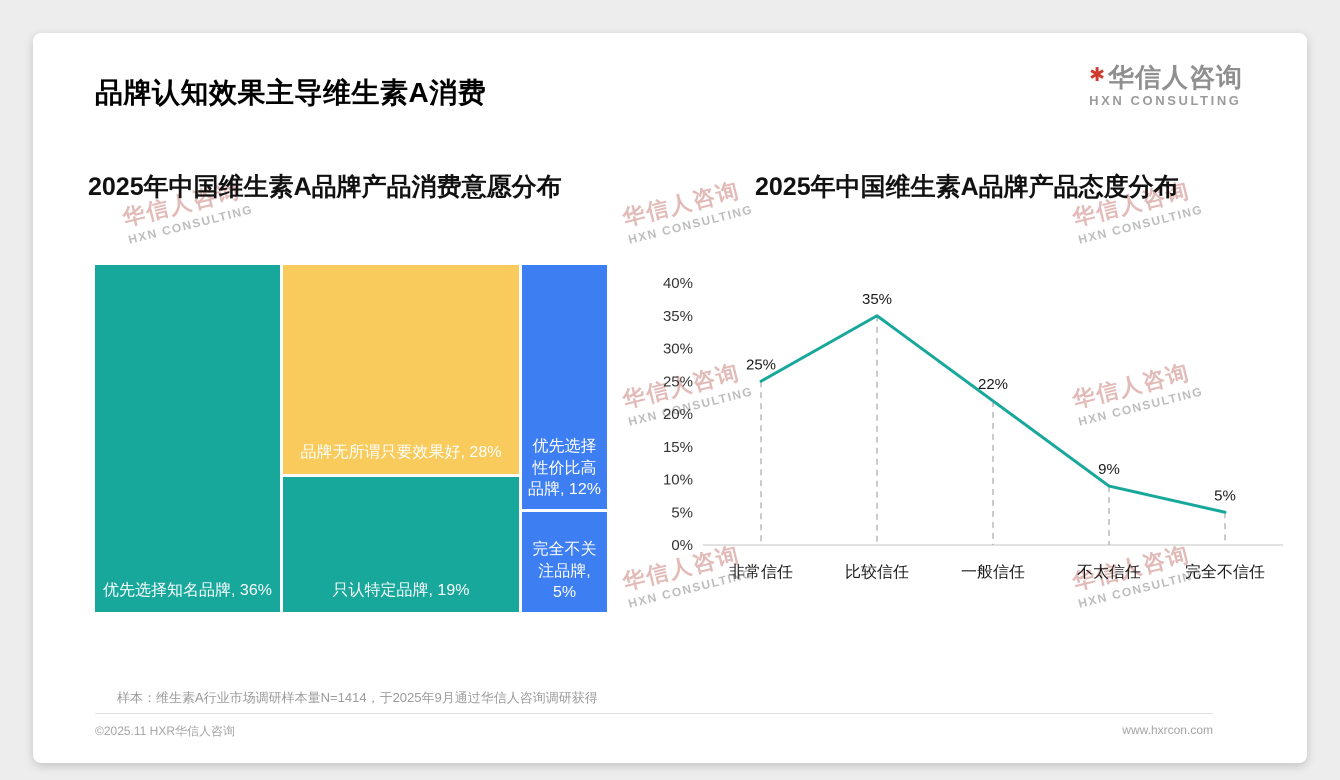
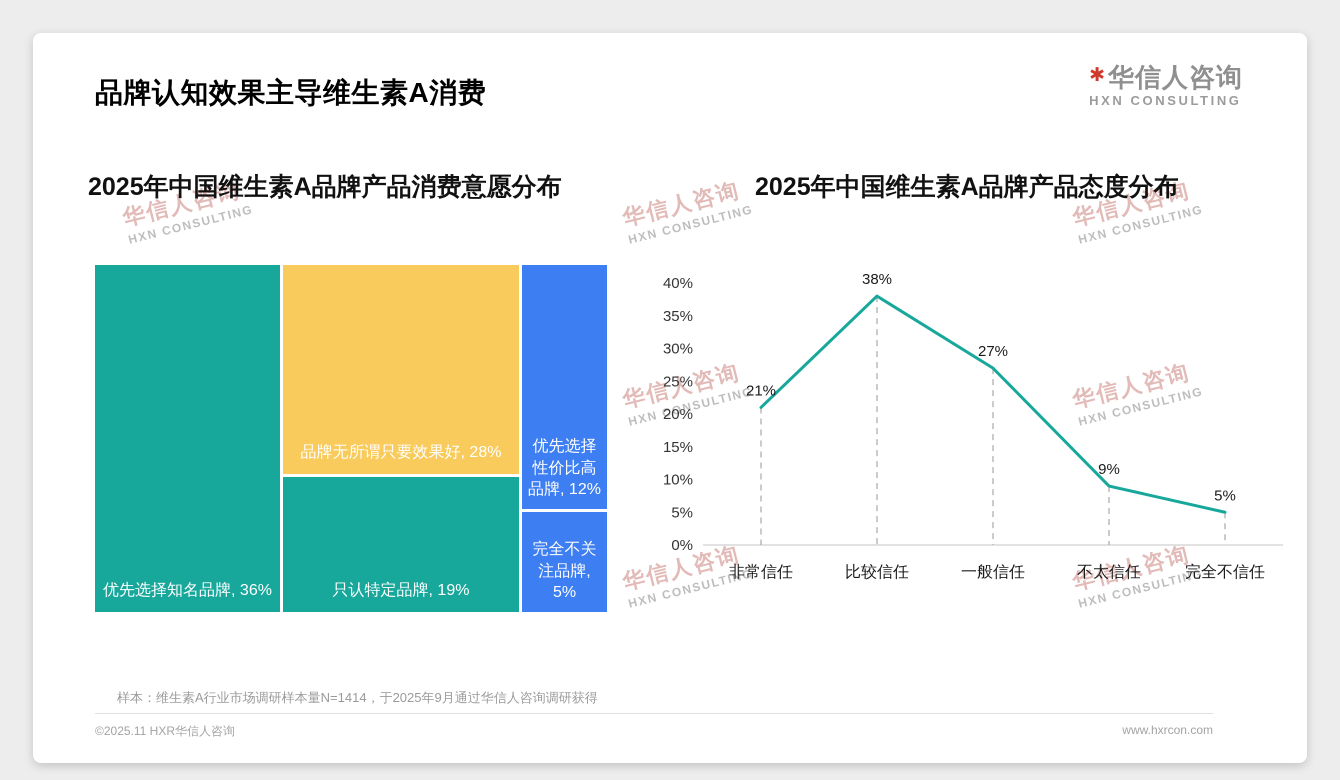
2025年中国维生素A品牌产品态度分布/非常信任: 25% -> 21%
2025年中国维生素A品牌产品态度分布/比较信任: 35% -> 38%
2025年中国维生素A品牌产品态度分布/一般信任: 22% -> 27%
